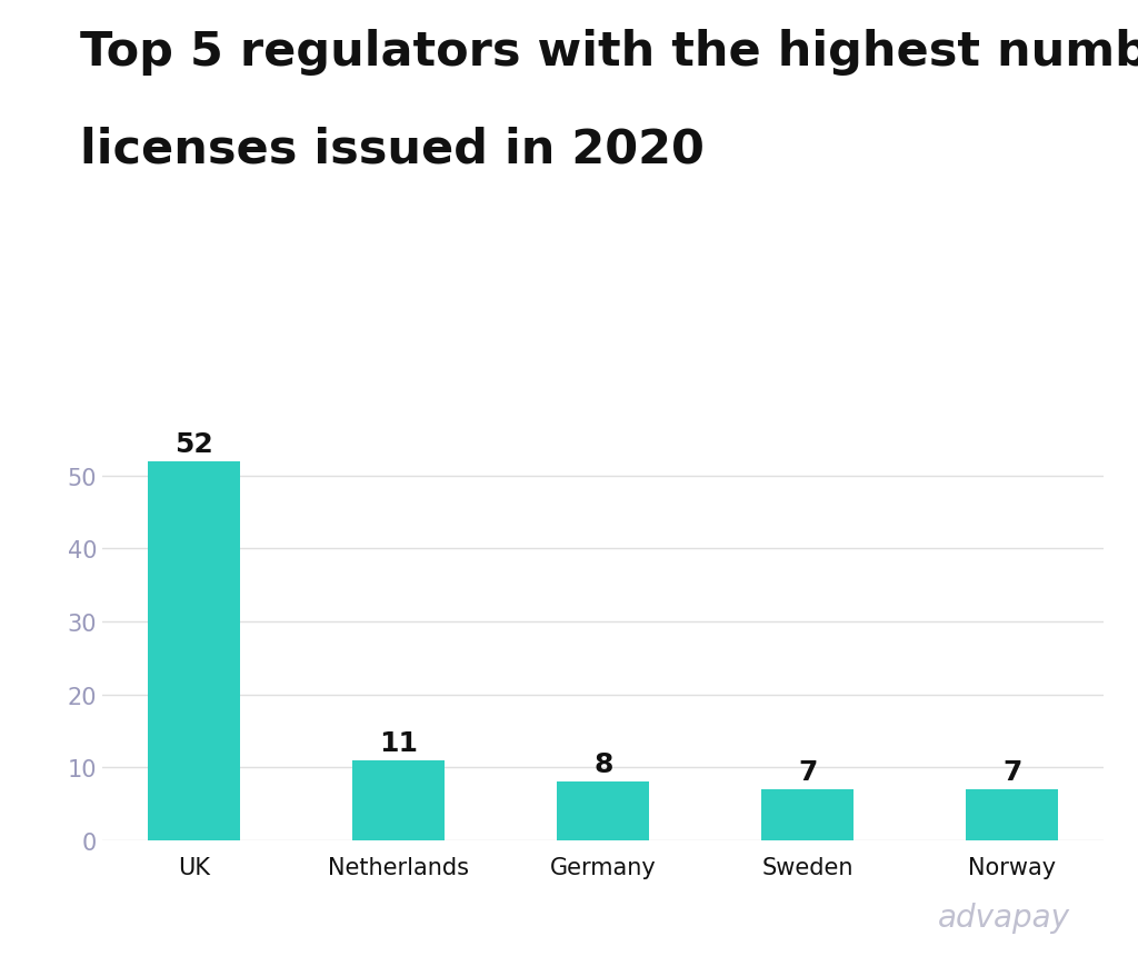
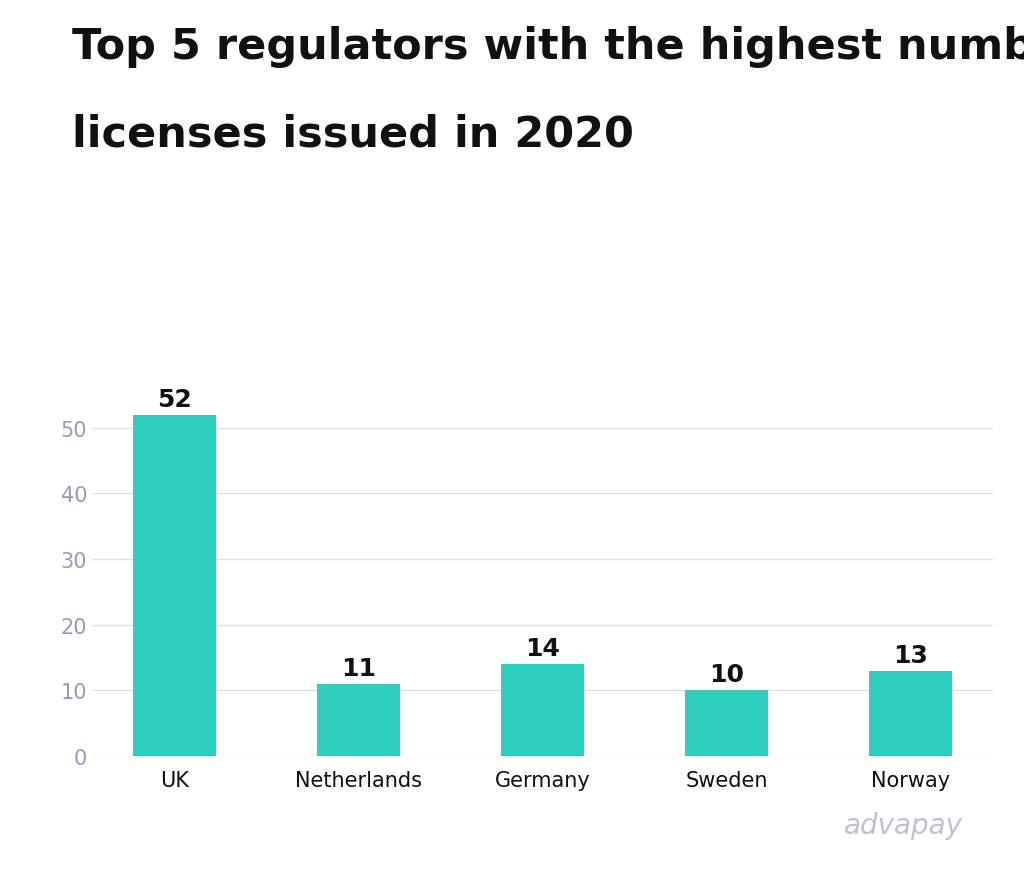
Germany: 8 -> 14
Sweden: 7 -> 10
Norway: 7 -> 13
